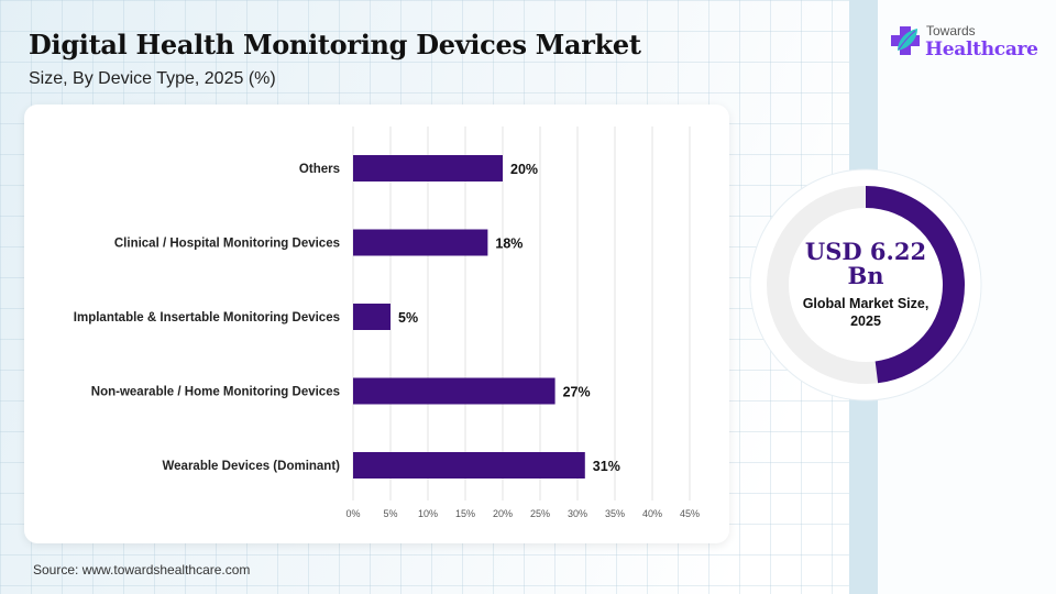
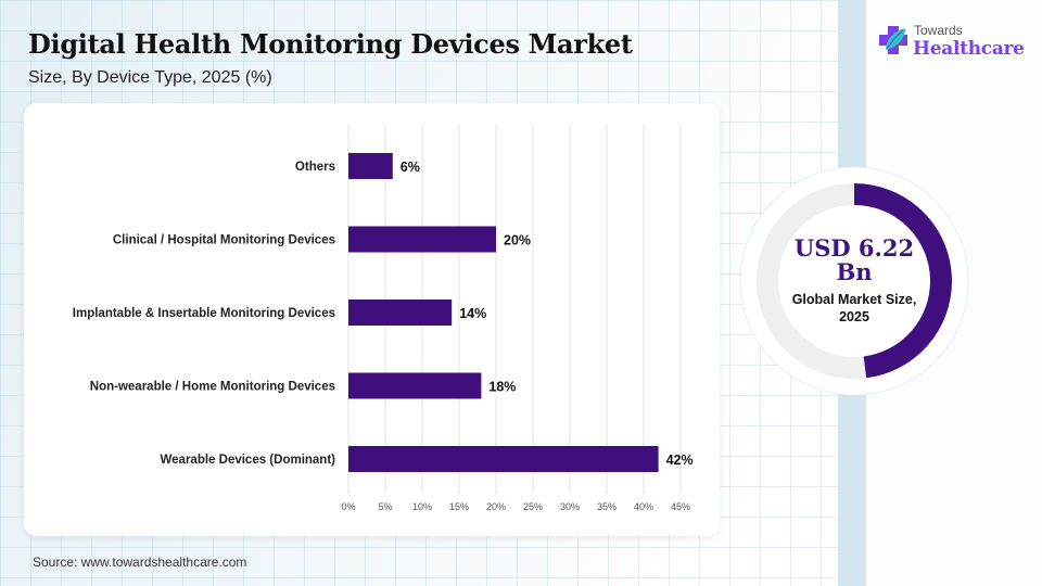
Others: 20% -> 6%
Clinical / Hospital Monitoring Devices: 18% -> 20%
Implantable & Insertable Monitoring Devices: 5% -> 14%
Non-wearable / Home Monitoring Devices: 27% -> 18%
Wearable Devices (Dominant): 31% -> 42%
